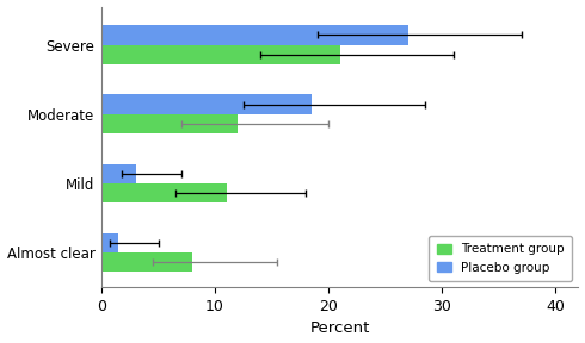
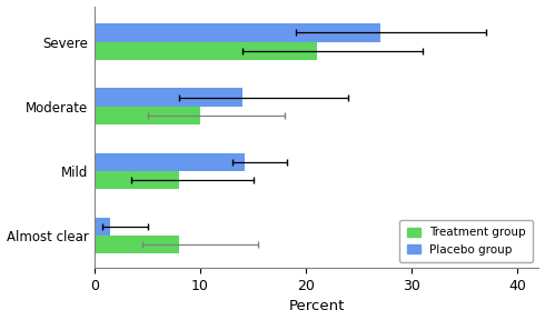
Placebo group/Moderate: 18.5 -> 14.0
Treatment group/Moderate: 12 -> 10
Placebo group/Mild: 3.0 -> 14.2
Treatment group/Mild: 11 -> 8
